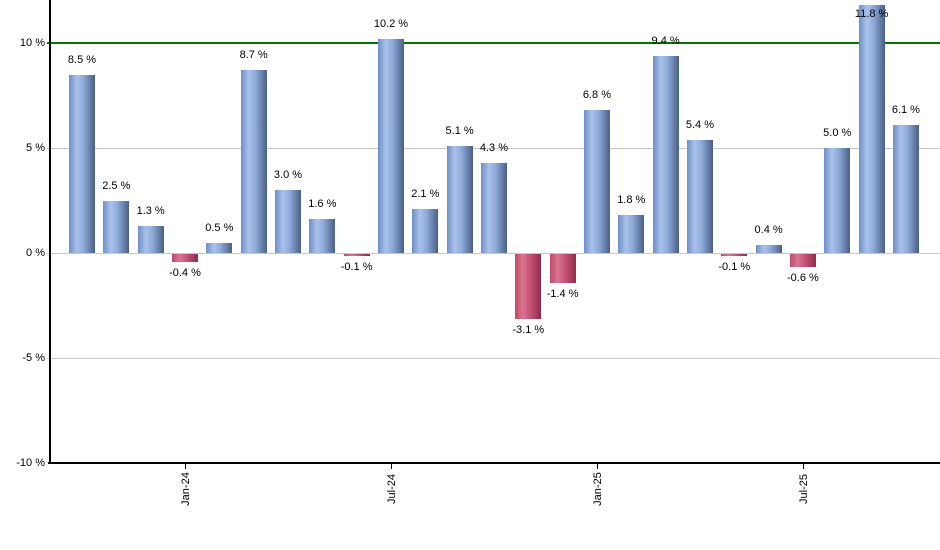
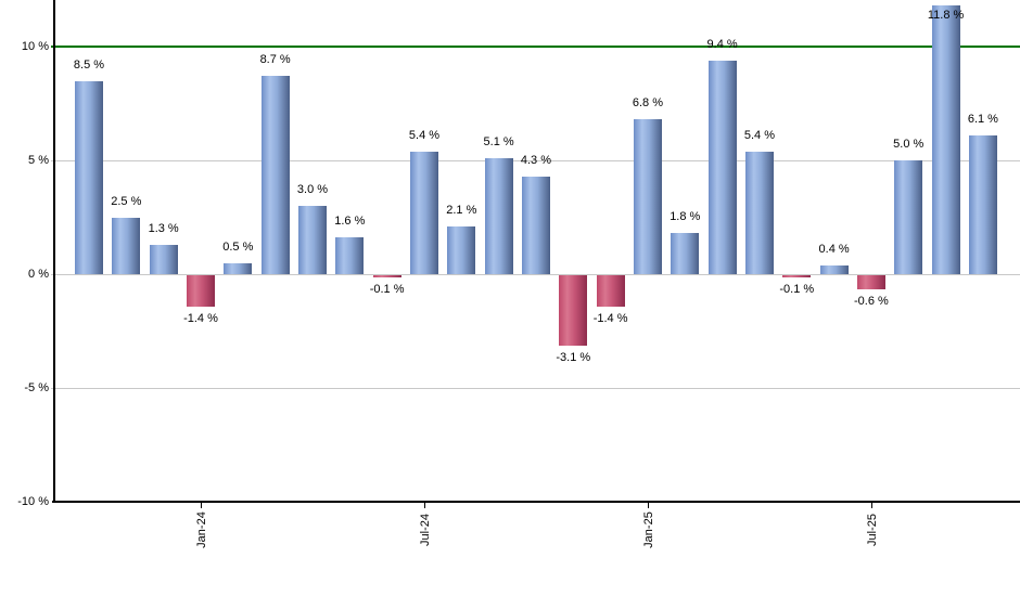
Jan-24: -0.4 -> -1.4
Jul-24: 10.2 -> 5.4
